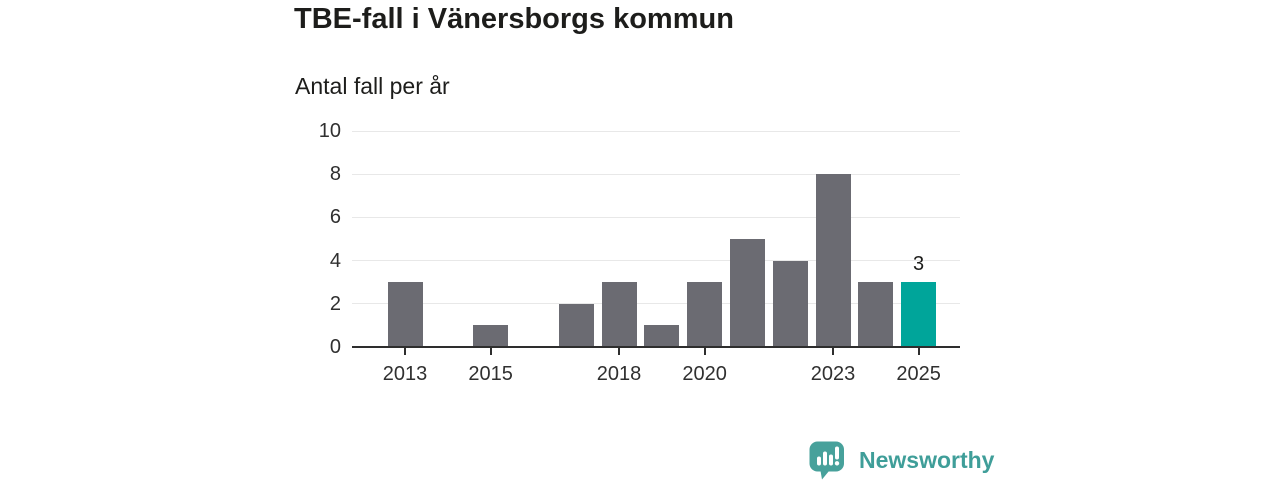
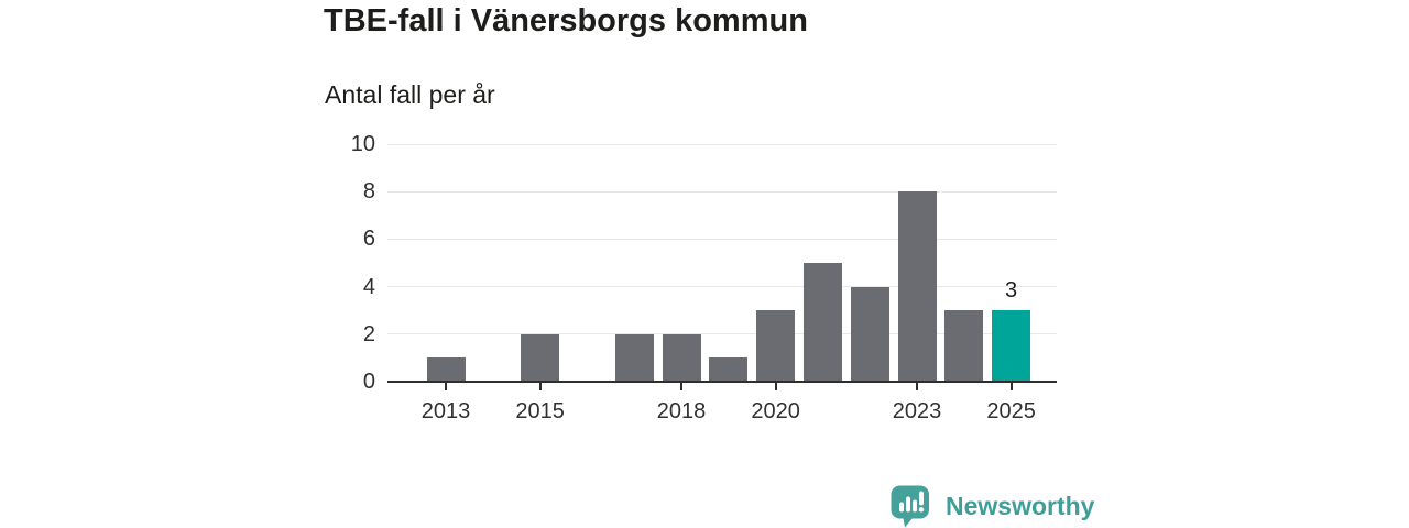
2013: 3 -> 1
2015: 1 -> 2
2018: 3 -> 2
